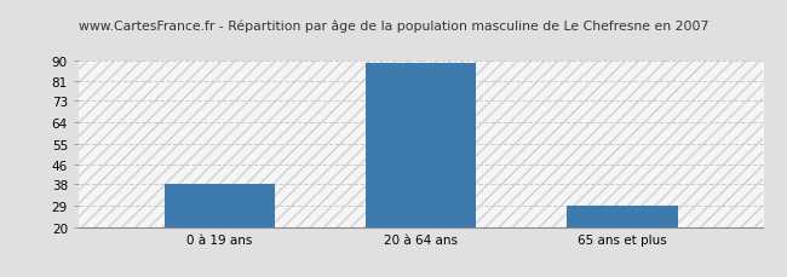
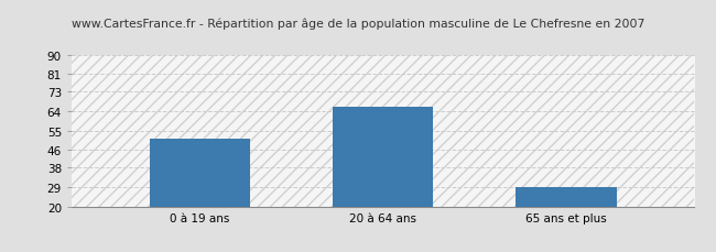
0 à 19 ans: 38 -> 51
20 à 64 ans: 89 -> 66
